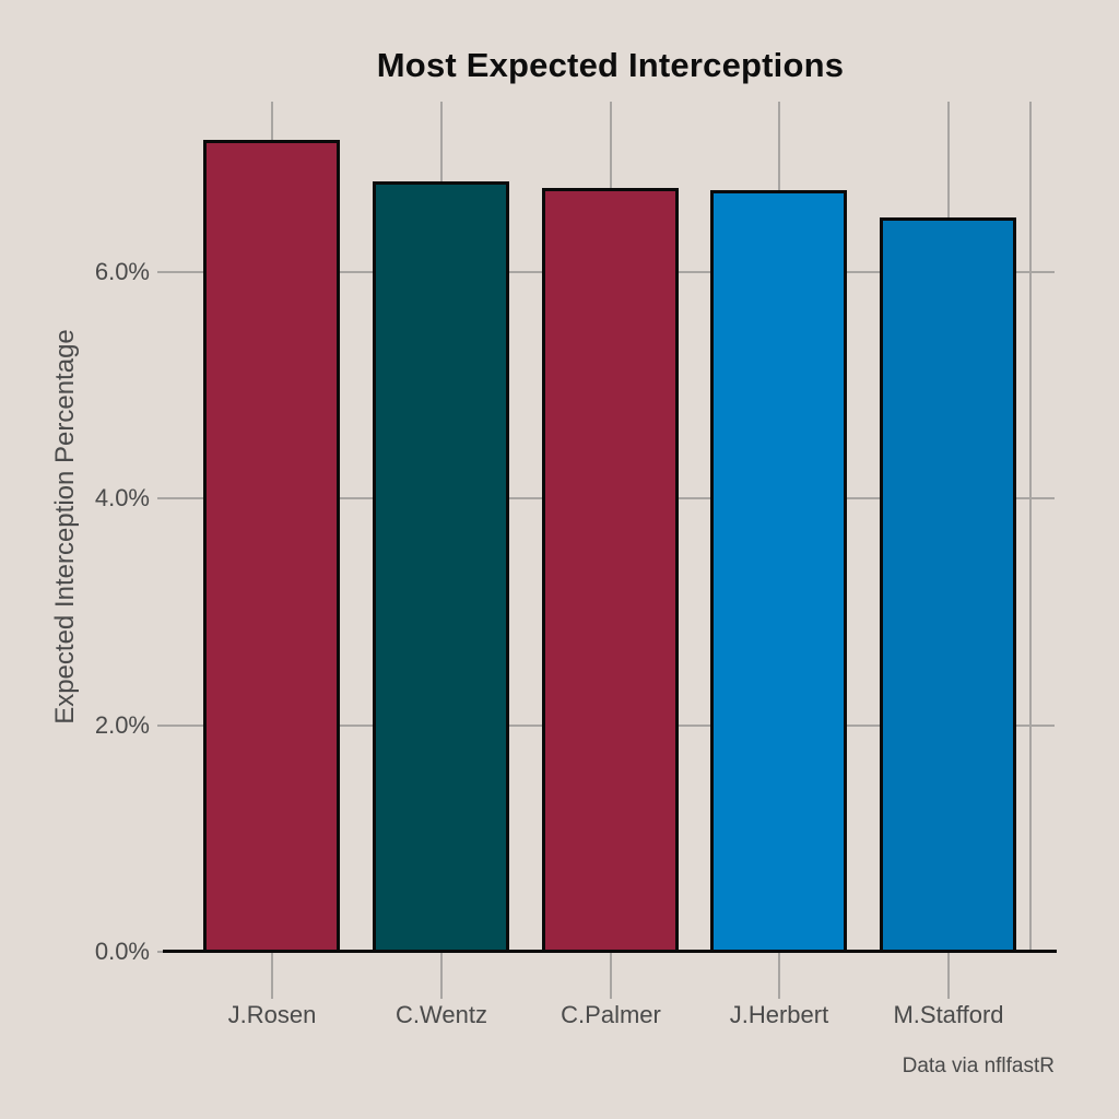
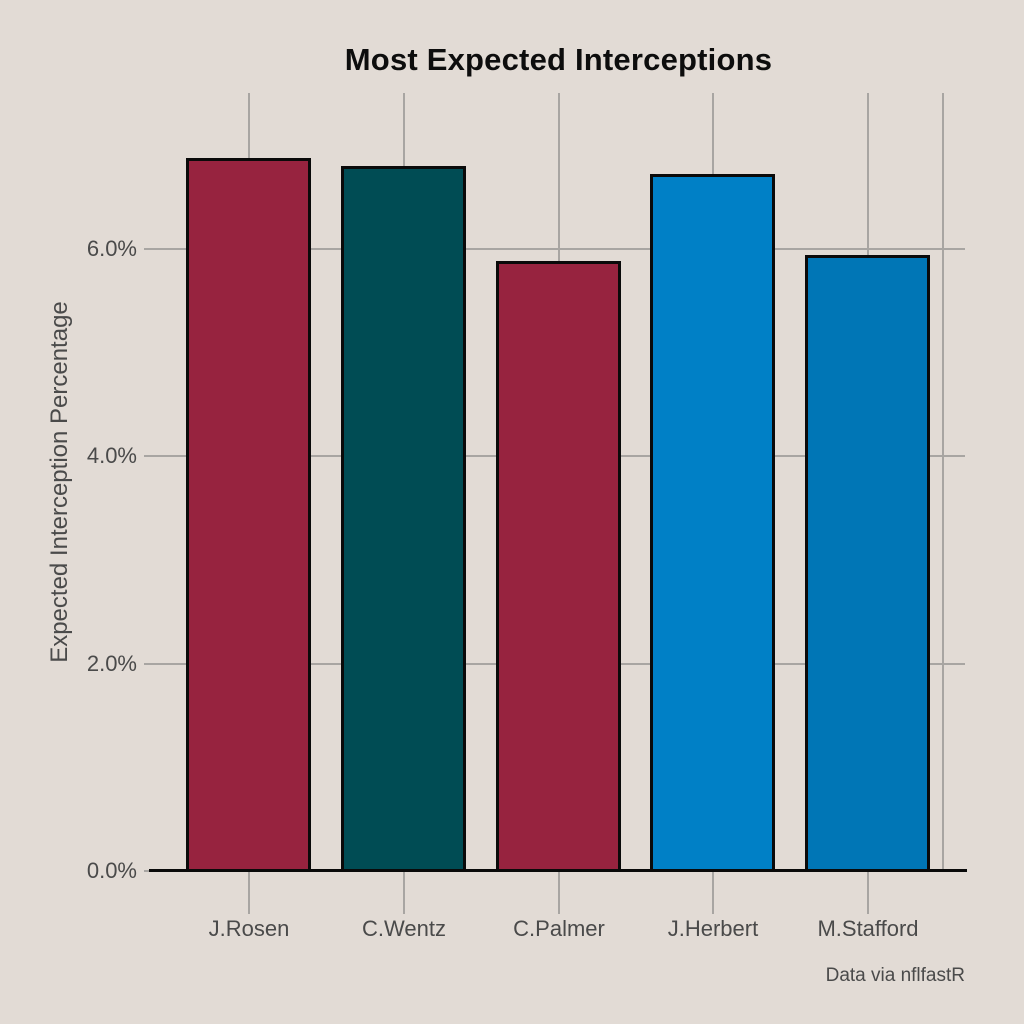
J.Rosen: 7.16% -> 6.87%
C.Palmer: 6.74% -> 5.88%
M.Stafford: 6.48% -> 5.94%
